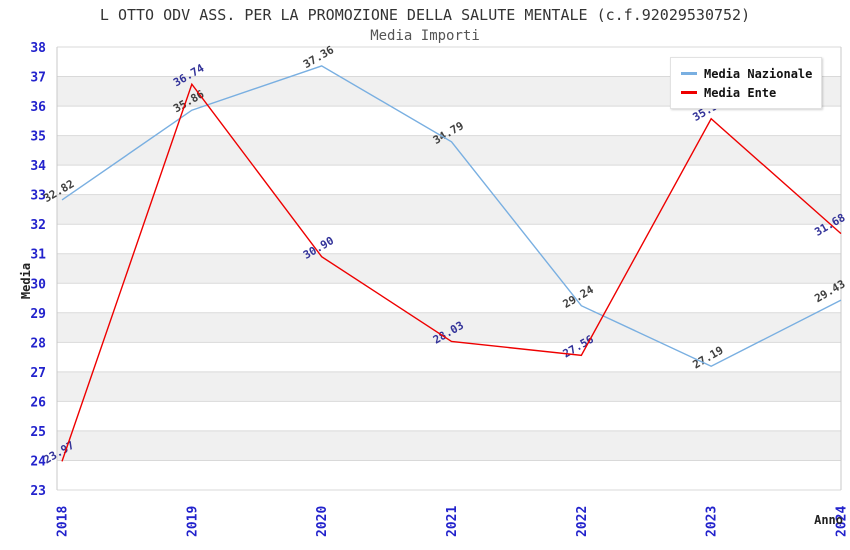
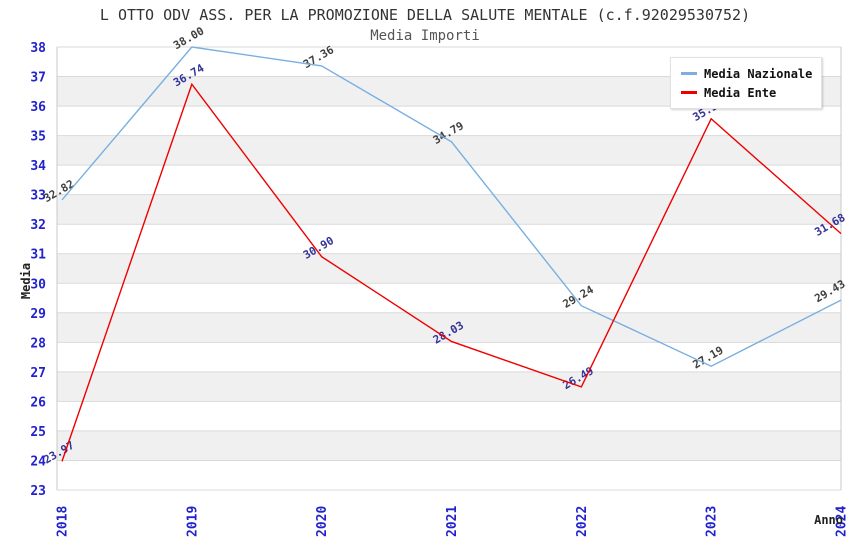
Media Nazionale/2019: 35.86 -> 38.00
Media Ente/2022: 27.56 -> 26.49
